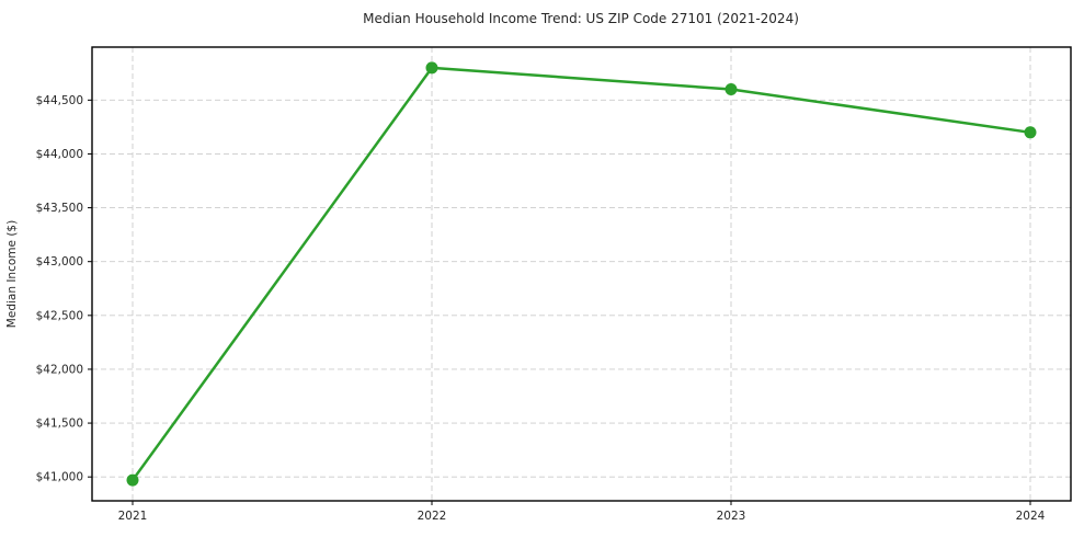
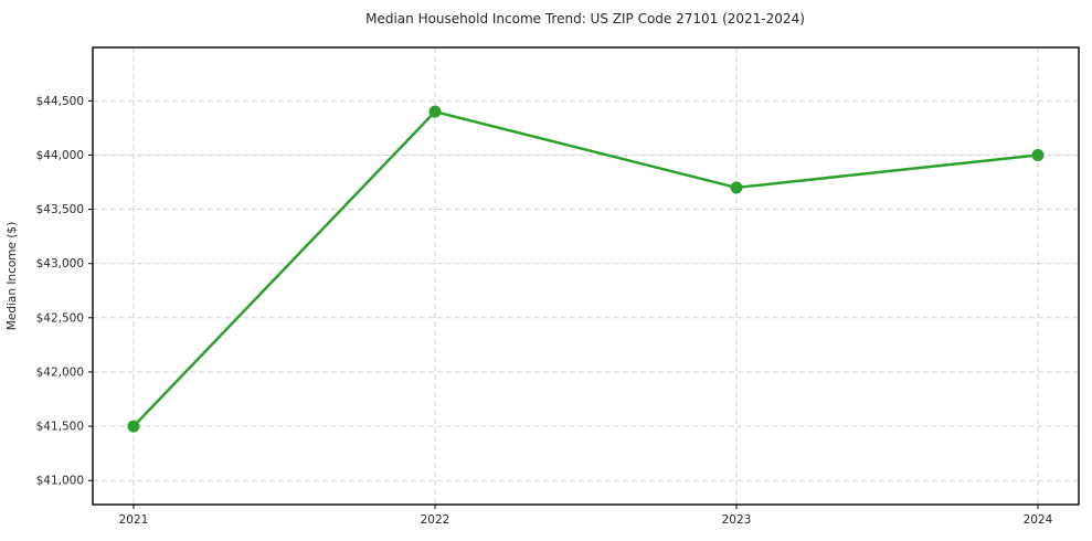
2021: $41000 -> $41500
2022: $44800 -> $44400
2023: $44600 -> $43700
2024: $44200 -> $44000
